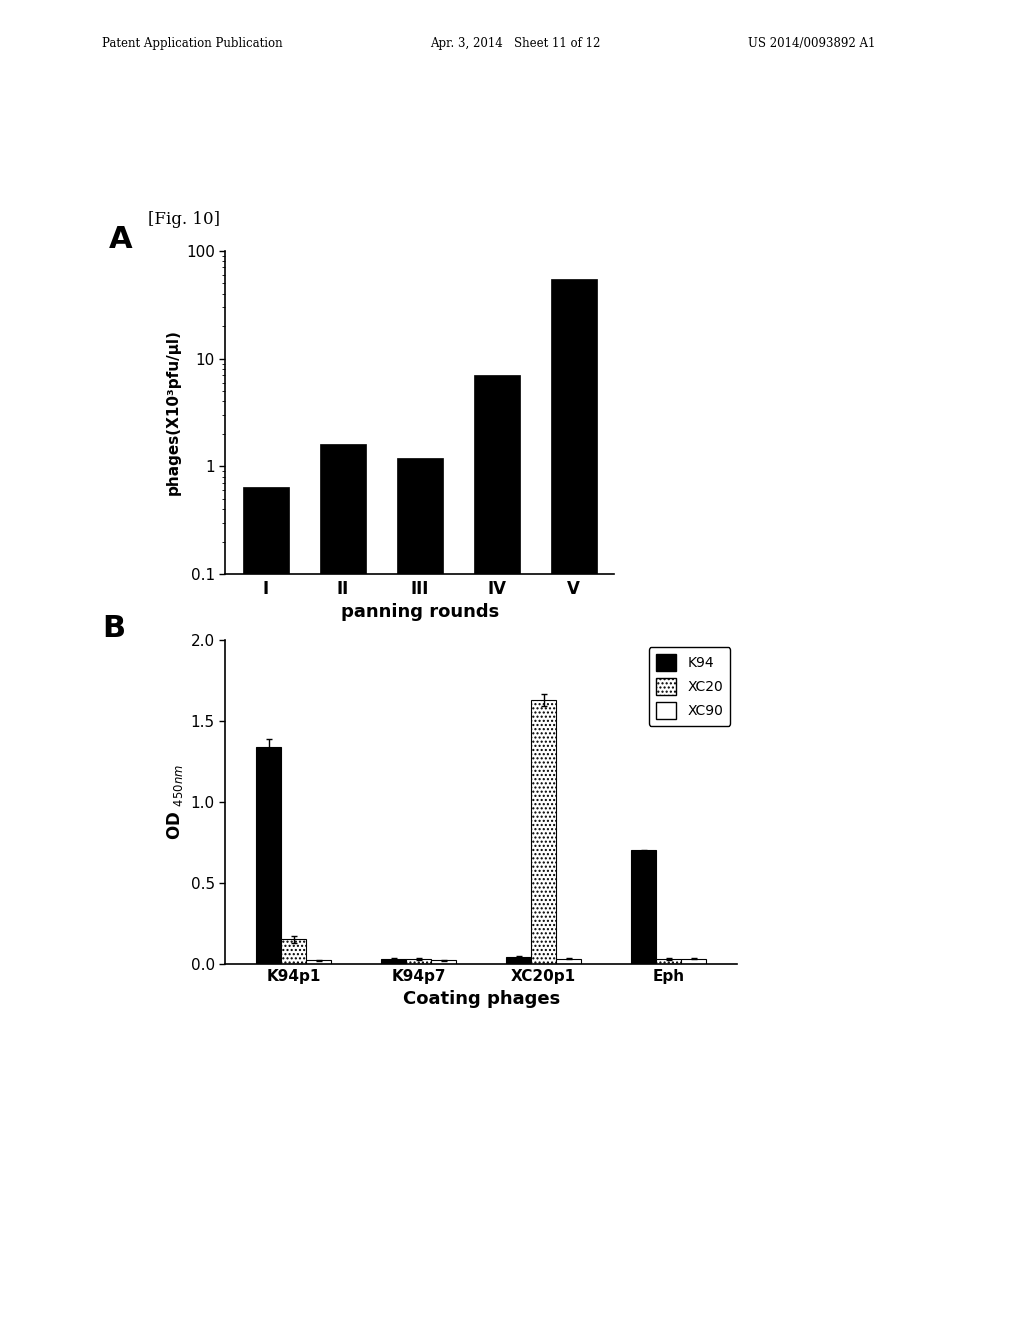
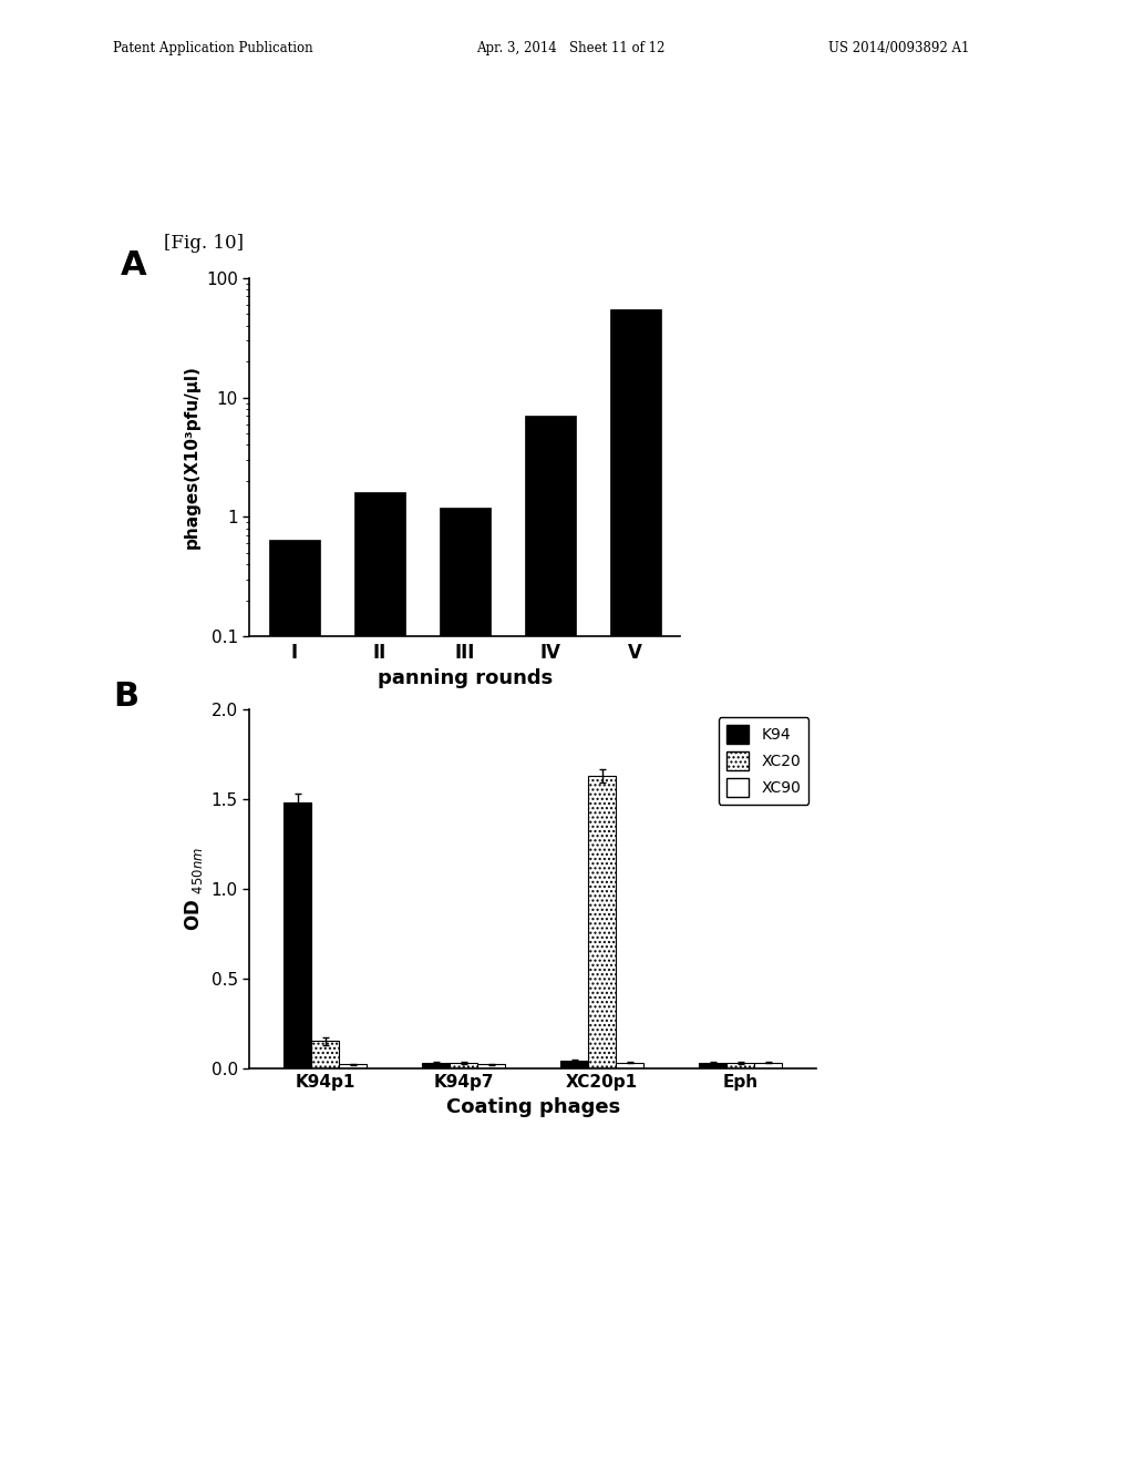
K94/K94p1: 1.34 -> 1.48
K94/Eph: 0.70 -> 0.03
